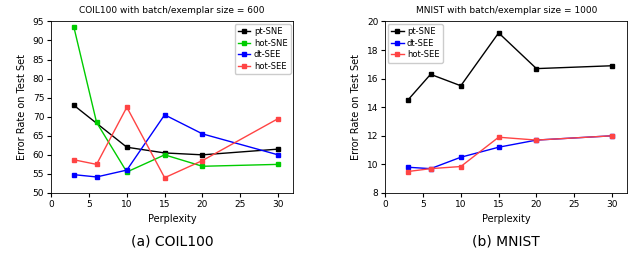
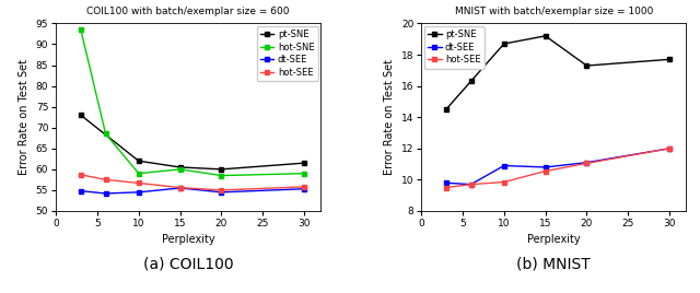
COIL100 with batch/exemplar size = 600/hot-SNE/10: 55.5 -> 59.0
COIL100 with batch/exemplar size = 600/dt-SEE/10: 56.0 -> 54.5
COIL100 with batch/exemplar size = 600/hot-SEE/10: 72.5 -> 56.7
COIL100 with batch/exemplar size = 600/dt-SEE/15: 70.5 -> 55.5
COIL100 with batch/exemplar size = 600/hot-SEE/15: 54.0 -> 55.6
COIL100 with batch/exemplar size = 600/hot-SNE/20: 57.0 -> 58.5
COIL100 with batch/exemplar size = 600/dt-SEE/20: 65.5 -> 54.5
COIL100 with batch/exemplar size = 600/hot-SEE/20: 58.5 -> 55.0
COIL100 with batch/exemplar size = 600/hot-SNE/30: 57.5 -> 59.0
COIL100 with batch/exemplar size = 600/dt-SEE/30: 60.0 -> 55.3
COIL100 with batch/exemplar size = 600/hot-SEE/30: 69.5 -> 55.8
MNIST with batch/exemplar size = 1000/pt-SNE/10: 15.5 -> 18.7
MNIST with batch/exemplar size = 1000/dt-SEE/10: 10.5 -> 10.9
MNIST with batch/exemplar size = 1000/dt-SEE/15: 11.2 -> 10.8
MNIST with batch/exemplar size = 1000/hot-SEE/15: 11.9 -> 10.6
MNIST with batch/exemplar size = 1000/pt-SNE/20: 16.7 -> 17.3
MNIST with batch/exemplar size = 1000/dt-SEE/20: 11.7 -> 11.1
MNIST with batch/exemplar size = 1000/hot-SEE/20: 11.7 -> 11.1
MNIST with batch/exemplar size = 1000/pt-SNE/30: 16.9 -> 17.7
